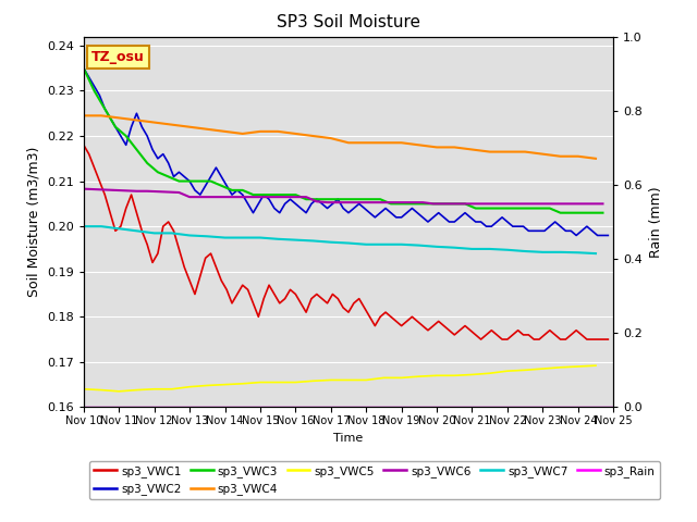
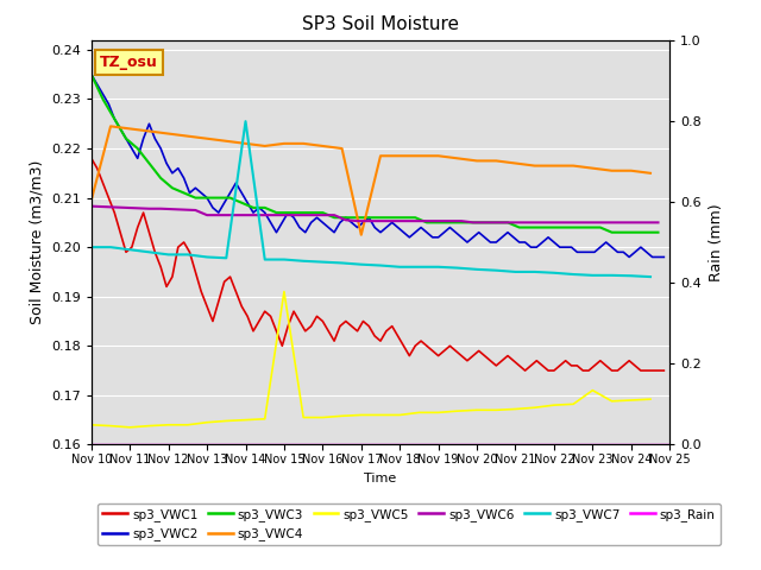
sp3_VWC4/Nov 10: 0.2245 -> 0.2095
sp3_VWC7/Nov 14: 0.1975 -> 0.2255
sp3_VWC5/Nov 15: 0.1655 -> 0.1910
sp3_VWC4/Nov 17: 0.2195 -> 0.2025
sp3_VWC5/Nov 23: 0.1685 -> 0.1710
